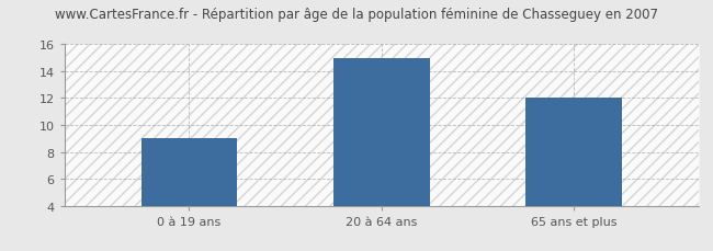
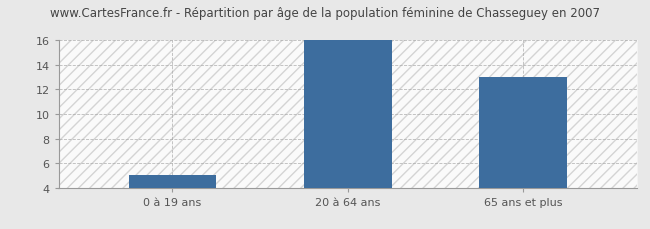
0 à 19 ans: 9 -> 5
20 à 64 ans: 15 -> 16
65 ans et plus: 12 -> 13
